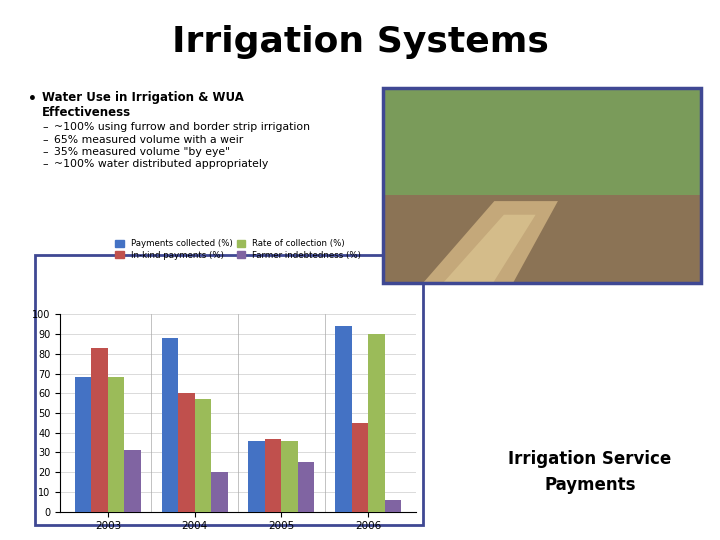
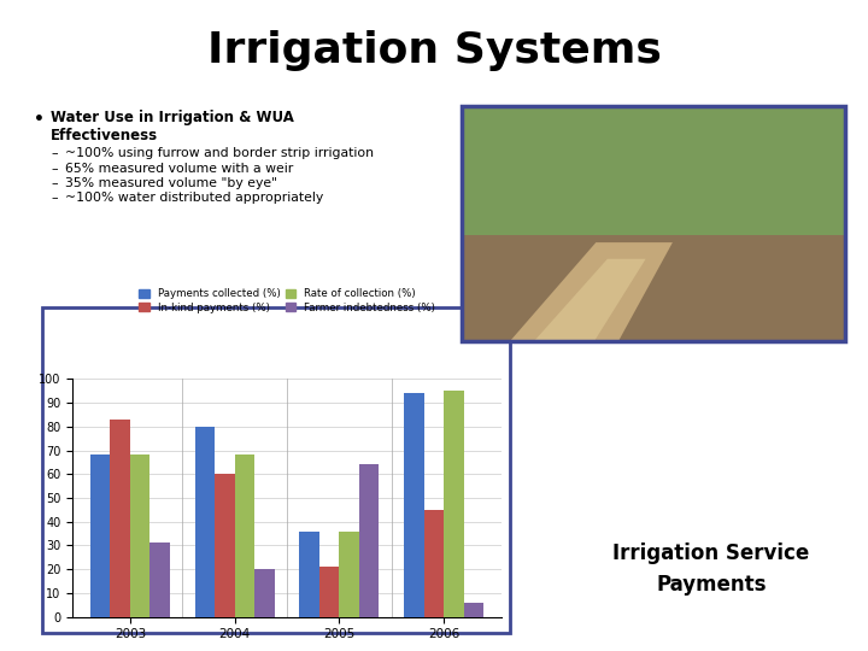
Payments collected (%)/2004: 88 -> 80
Rate of collection (%)/2004: 57 -> 68
In-kind payments (%)/2005: 37 -> 21
Farmer indebtedness (%)/2005: 25 -> 64
Rate of collection (%)/2006: 90 -> 95
